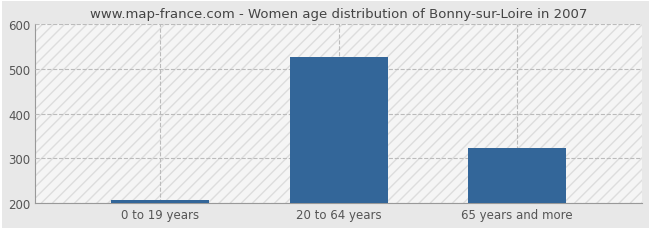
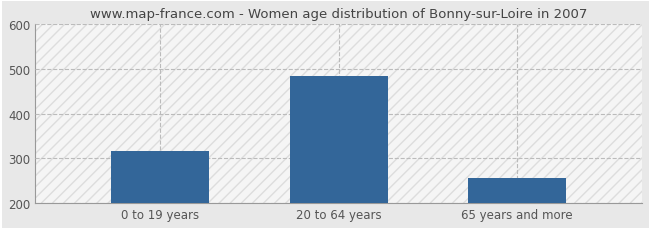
0 to 19 years: 207 -> 315
20 to 64 years: 526 -> 485
65 years and more: 322 -> 255
